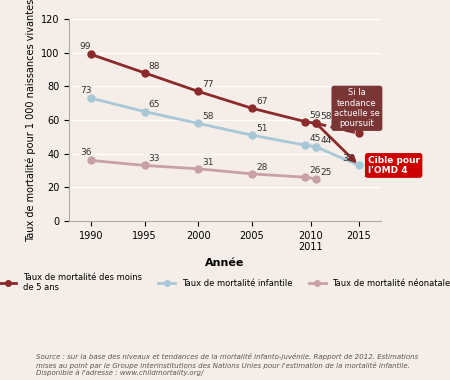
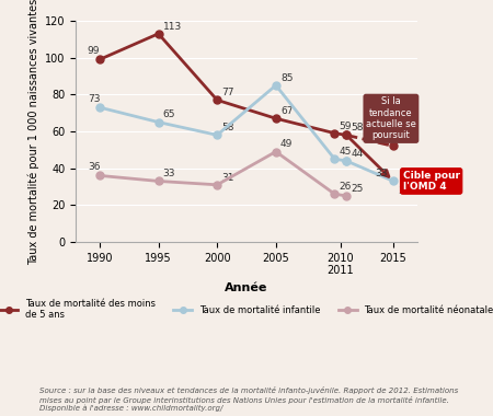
Taux de mortalité des moins de 5 ans/1995: 88 -> 113
Taux de mortalité infantile/2005: 51 -> 85
Taux de mortalité néonatale/2005: 28 -> 49
